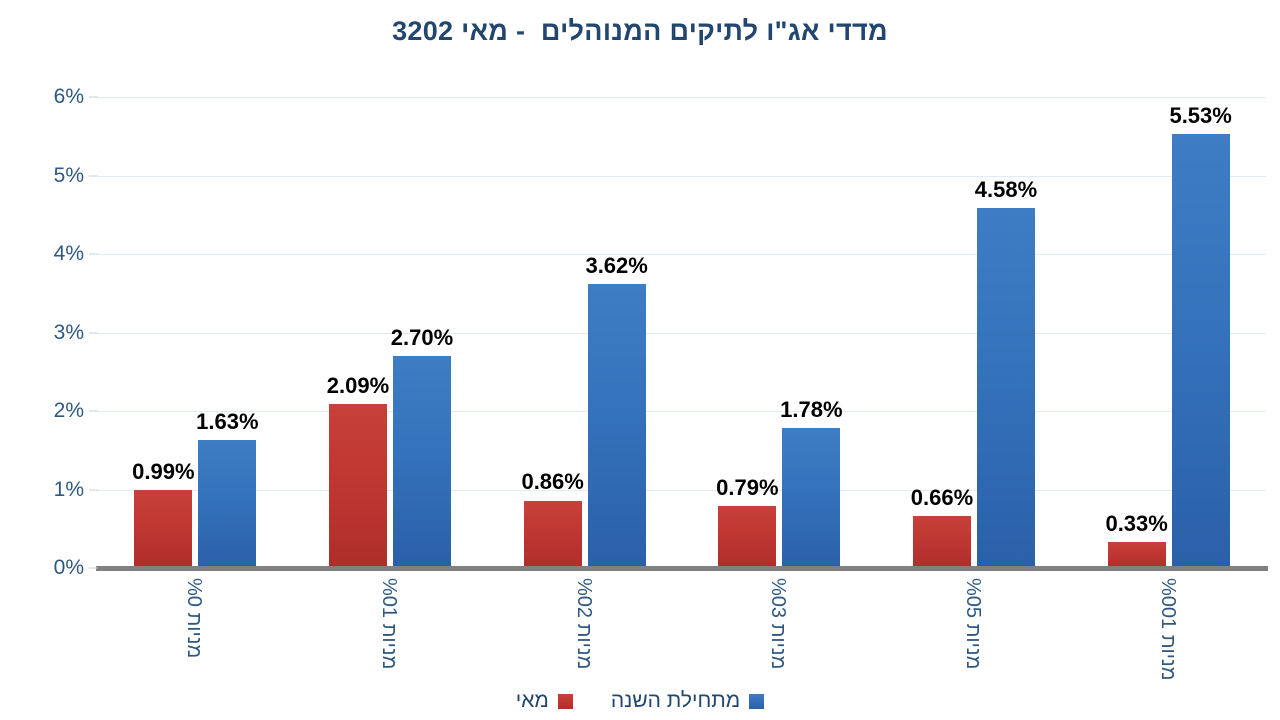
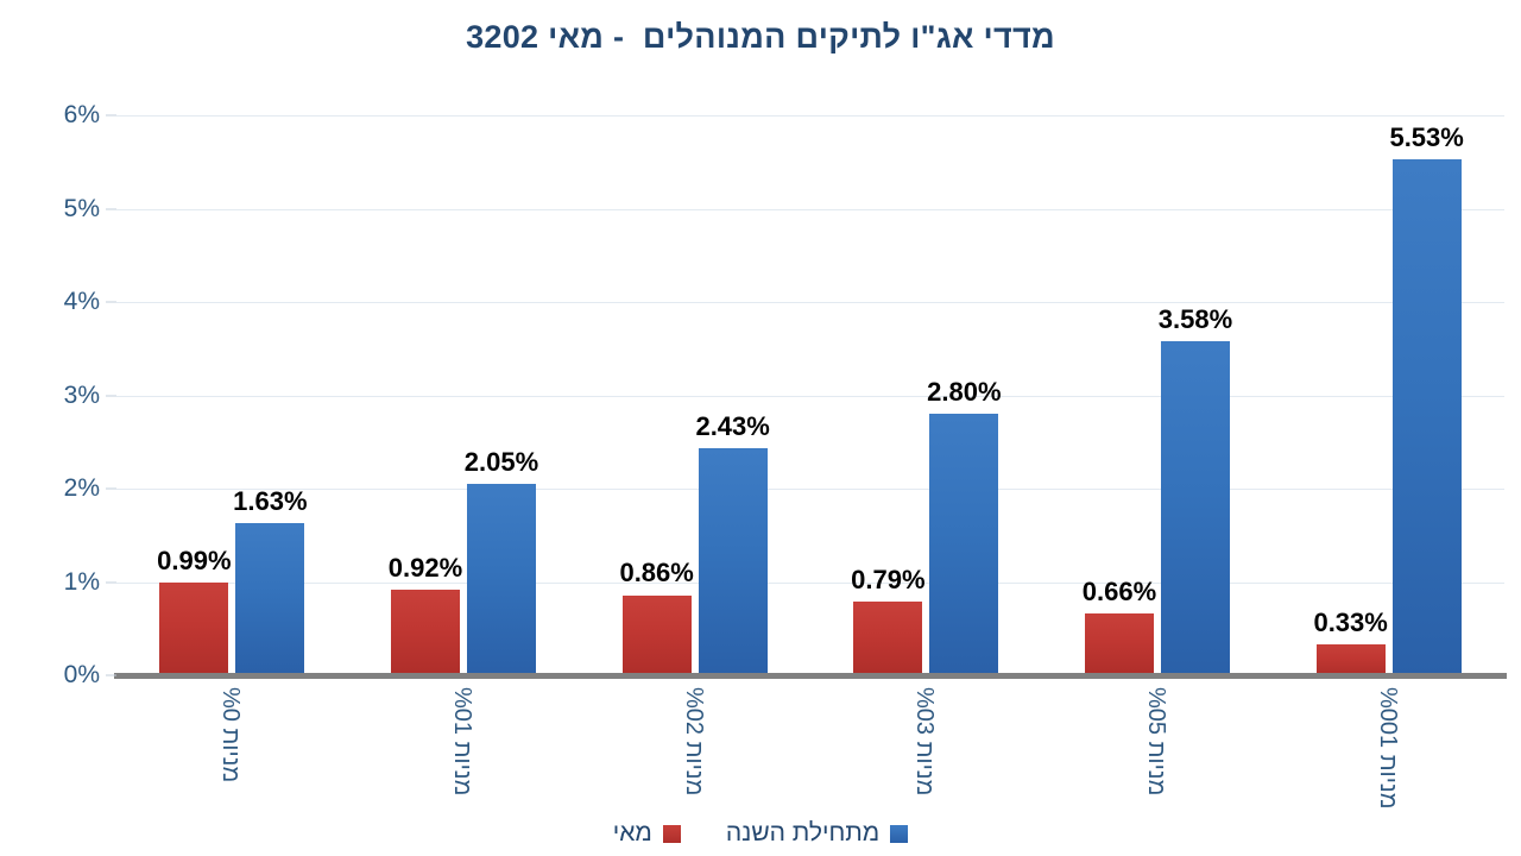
מאי/מניות 10%: 2.09% -> 0.92%
מתחילת השנה/מניות 10%: 2.70% -> 2.05%
מתחילת השנה/מניות 20%: 3.62% -> 2.43%
מתחילת השנה/מניות 30%: 1.78% -> 2.80%
מתחילת השנה/מניות 50%: 4.58% -> 3.58%
